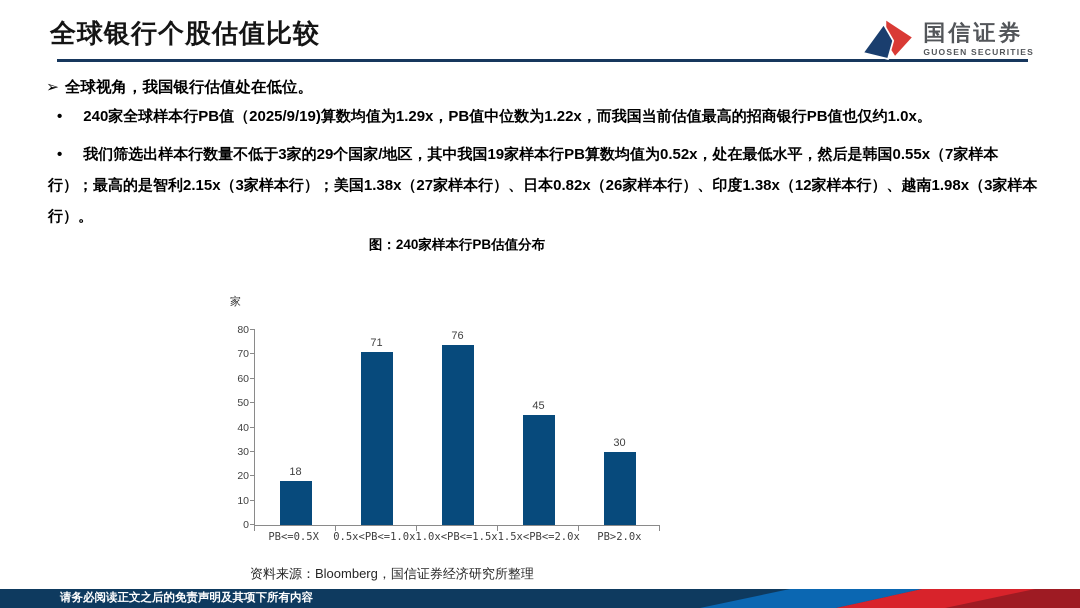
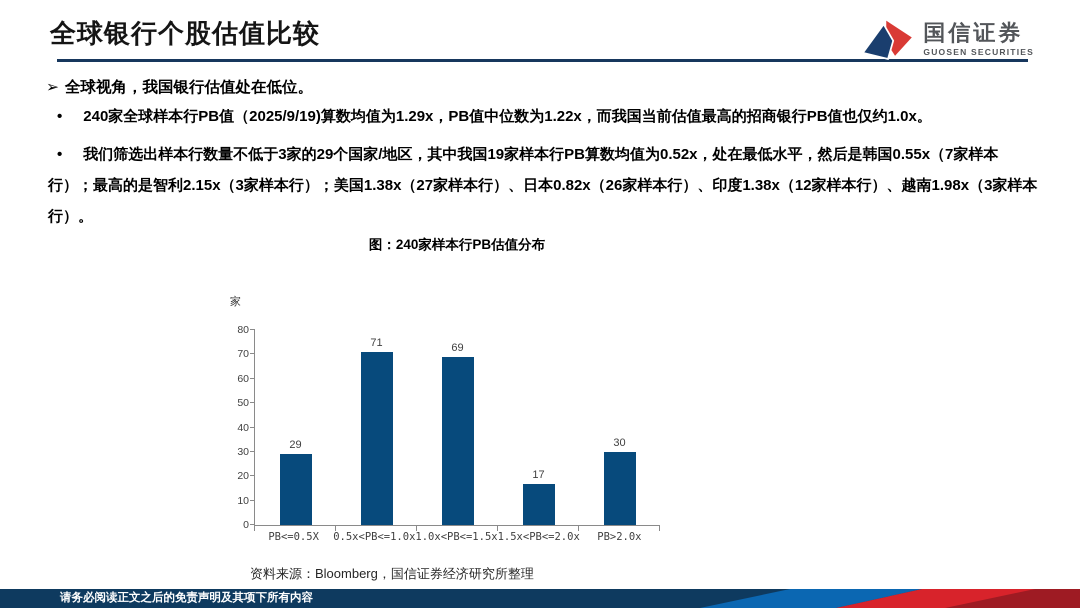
PB<=0.5X: 18 -> 29
1.0x<PB<=1.5x: 76 -> 69
1.5x<PB<=2.0x: 45 -> 17
